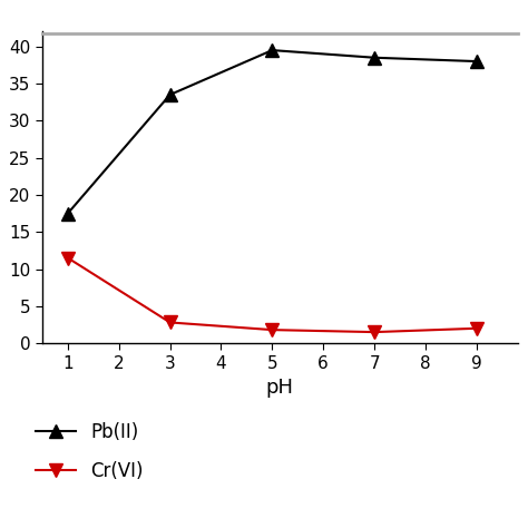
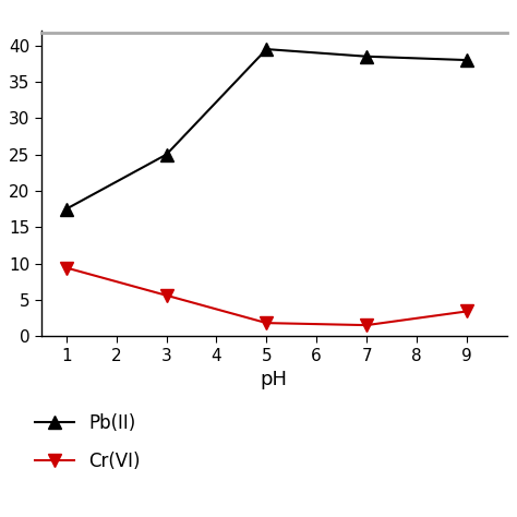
Cr(VI)/1: 11.5 -> 9.4
Pb(II)/3: 33.5 -> 25.0
Cr(VI)/3: 2.8 -> 5.6
Cr(VI)/9: 2.0 -> 3.4
